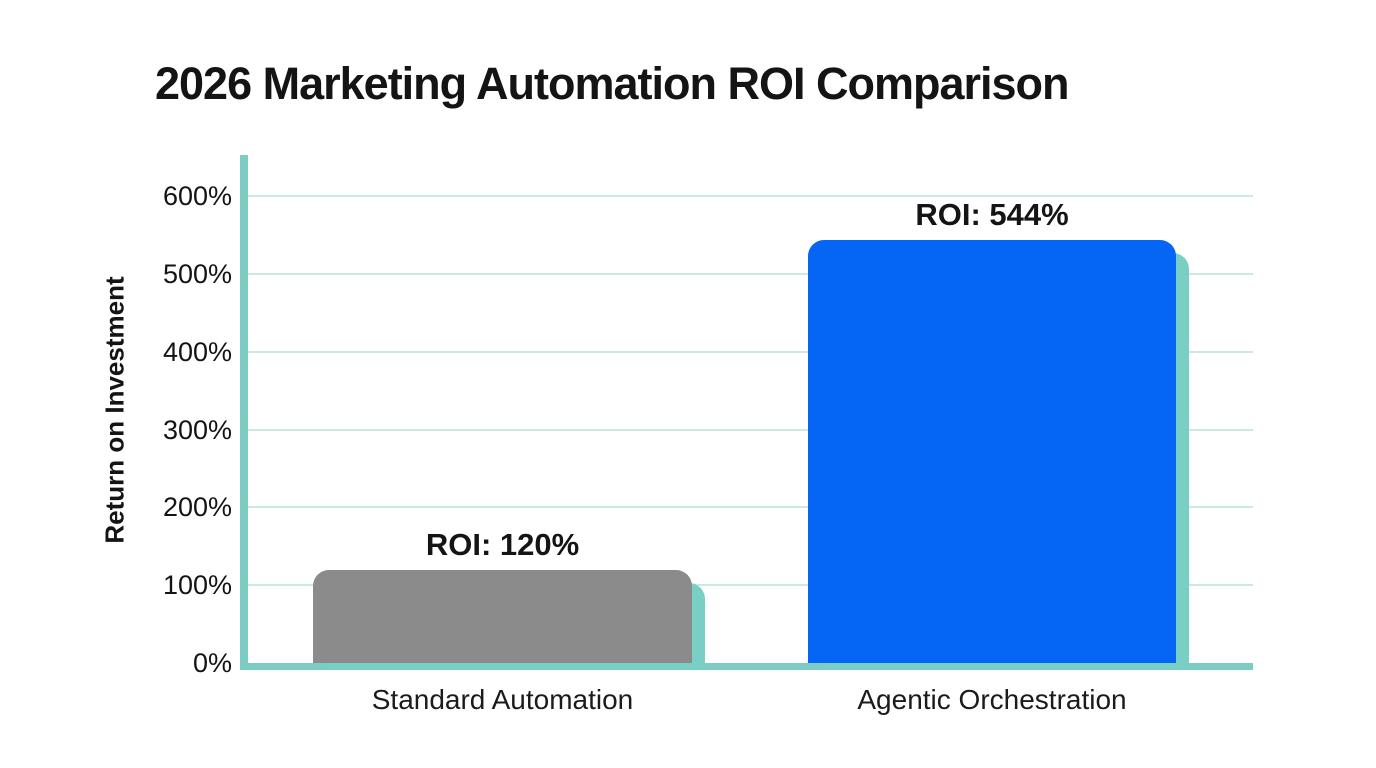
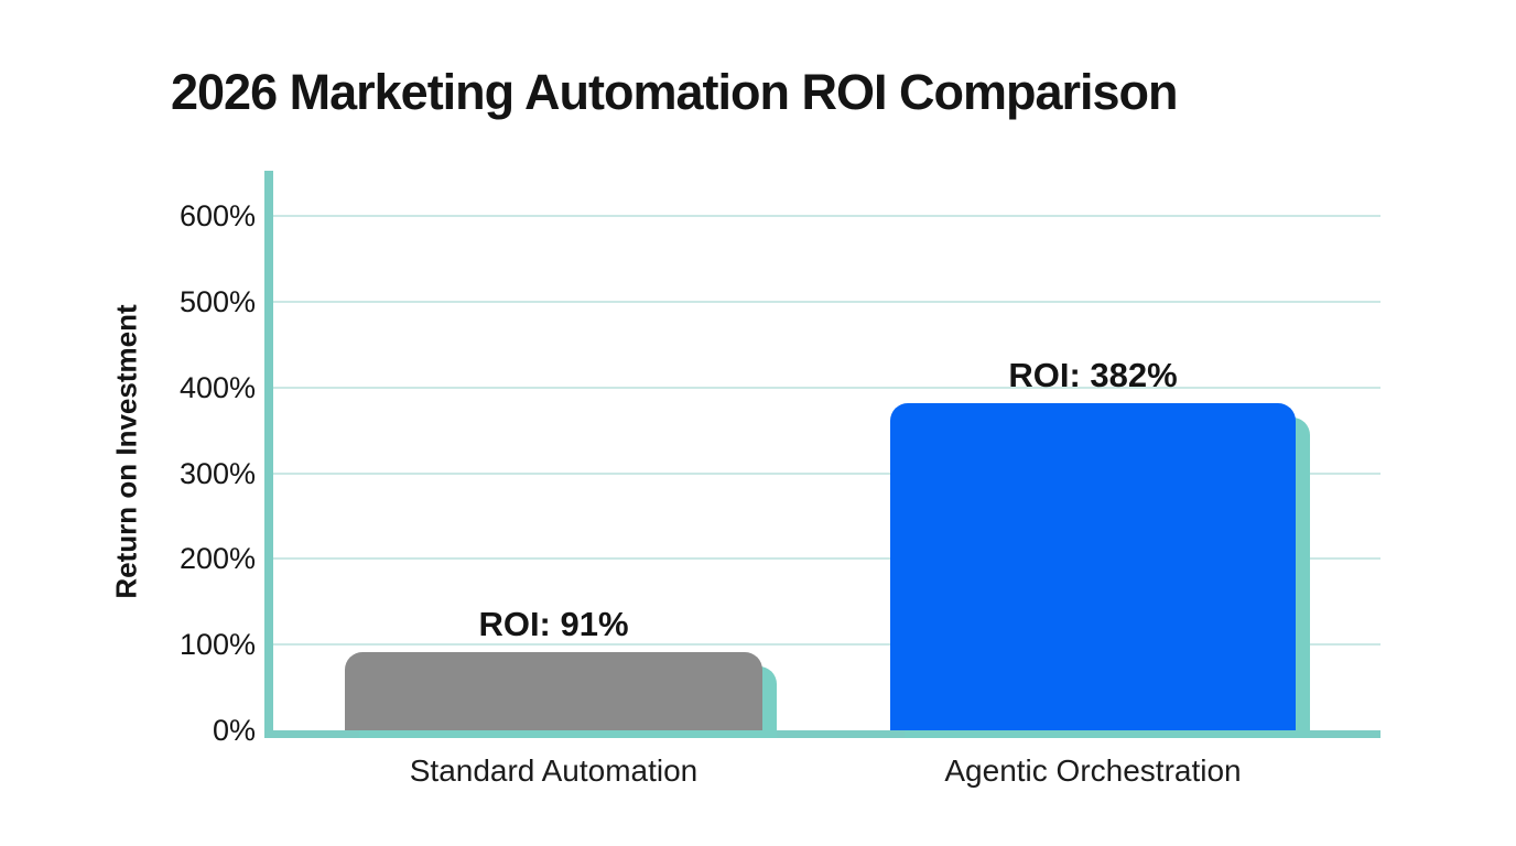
Standard Automation: 120% -> 91%
Agentic Orchestration: 544% -> 382%
